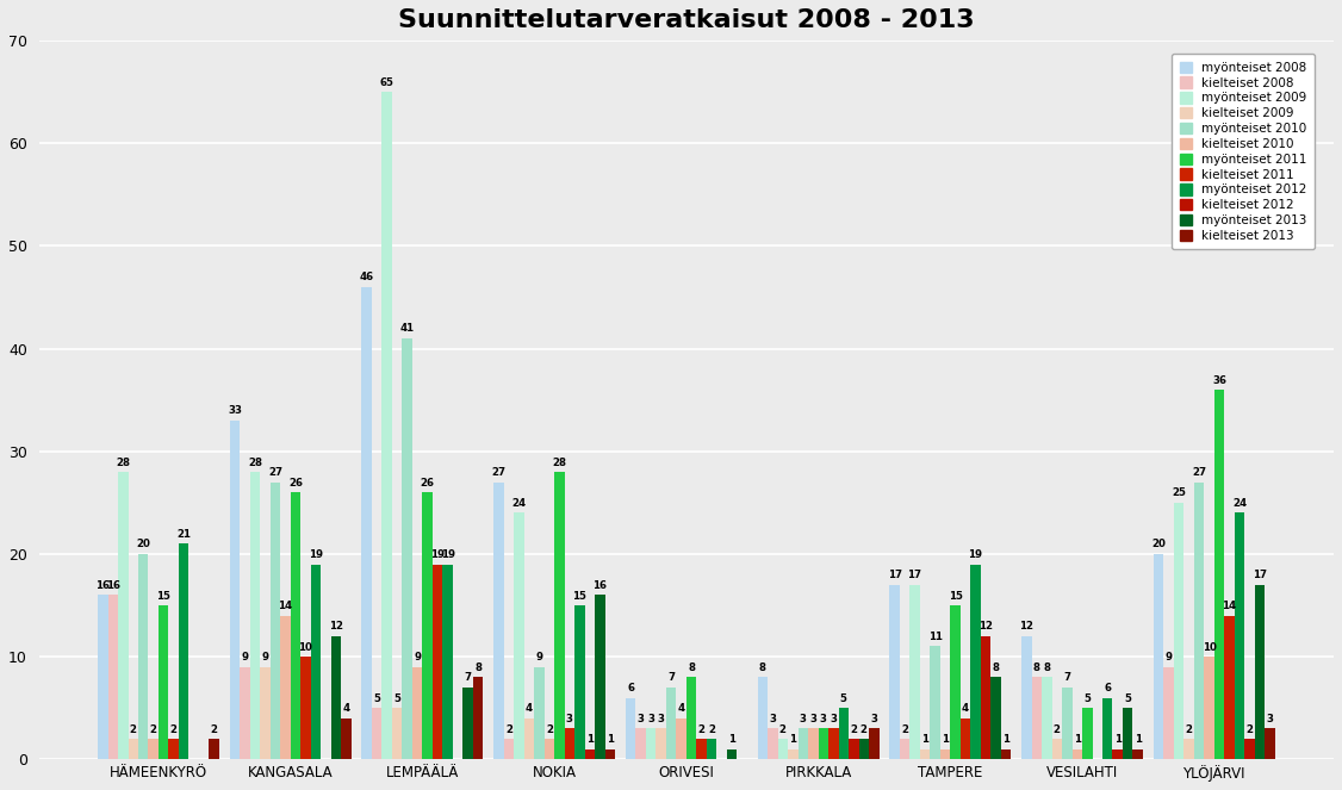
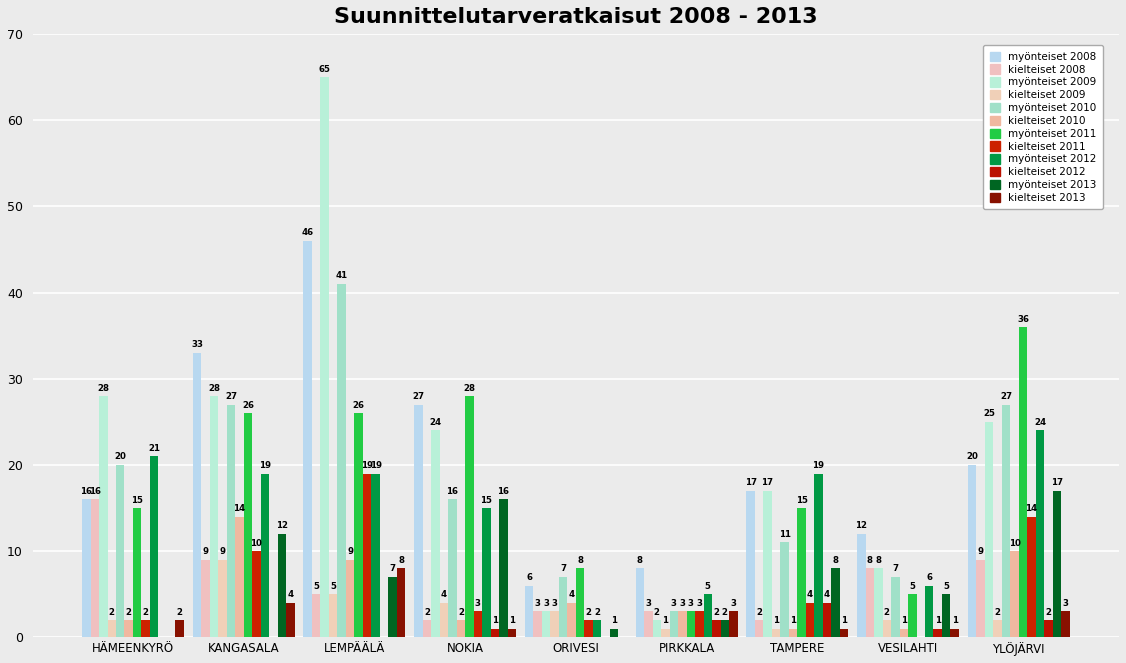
myönteiset 2010/NOKIA: 9 -> 16
kielteiset 2012/TAMPERE: 12 -> 4
